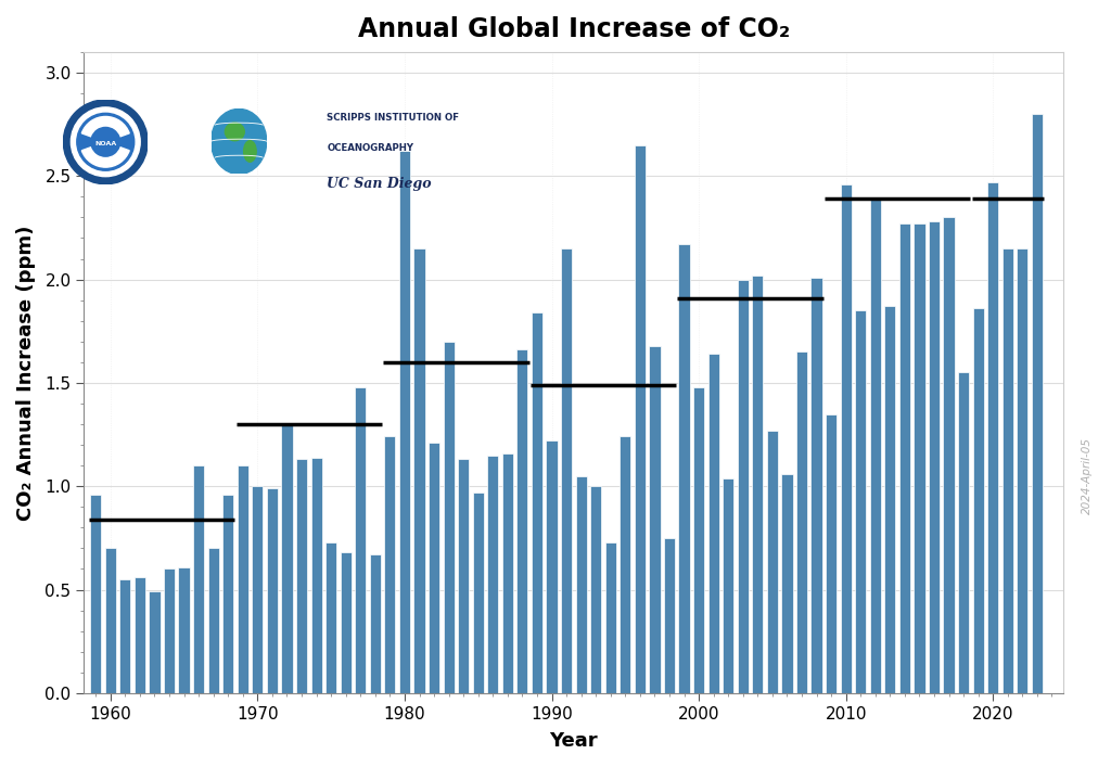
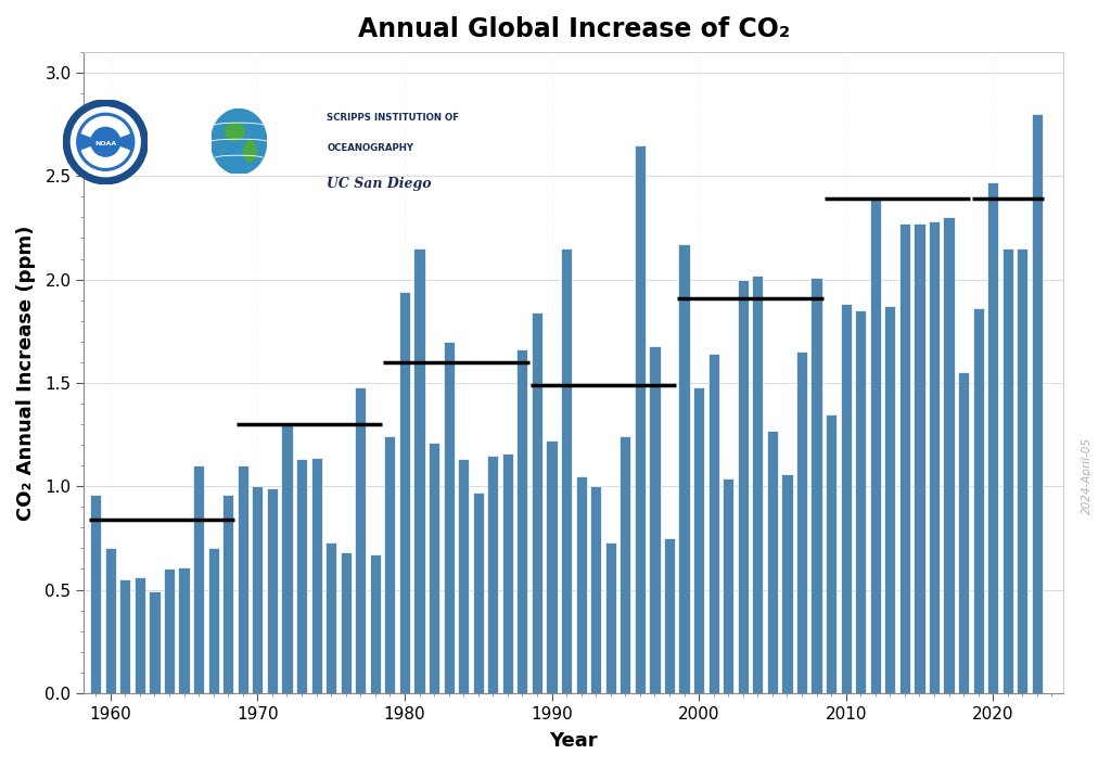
1980: 2.62 -> 1.94
2010: 2.46 -> 1.88
